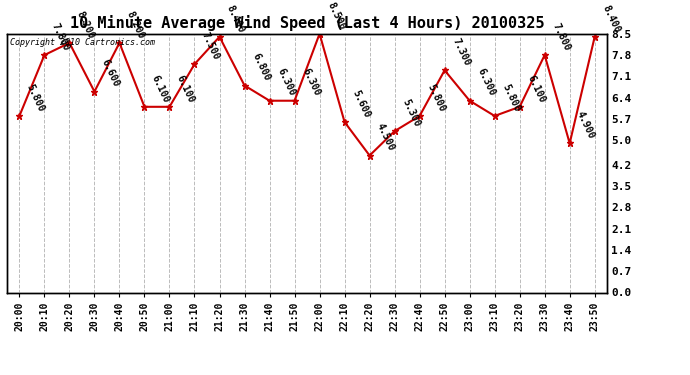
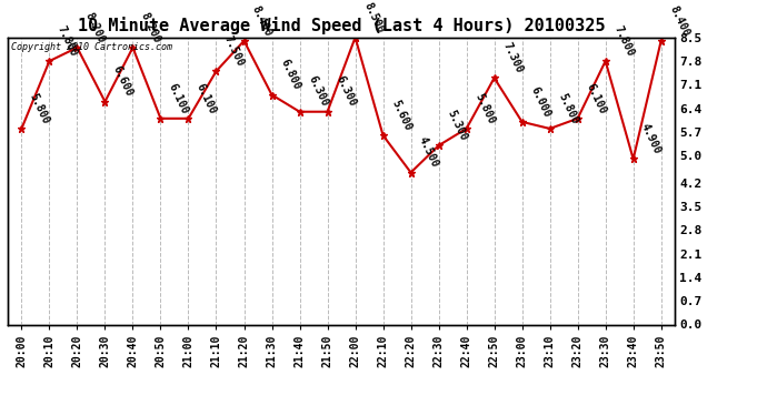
23:00: 6.300 -> 6.000
